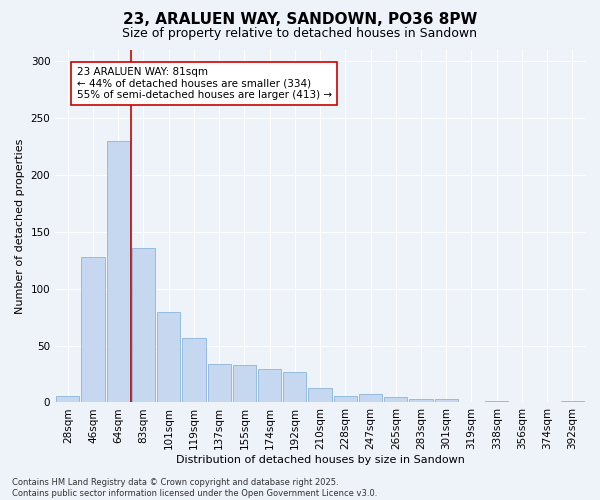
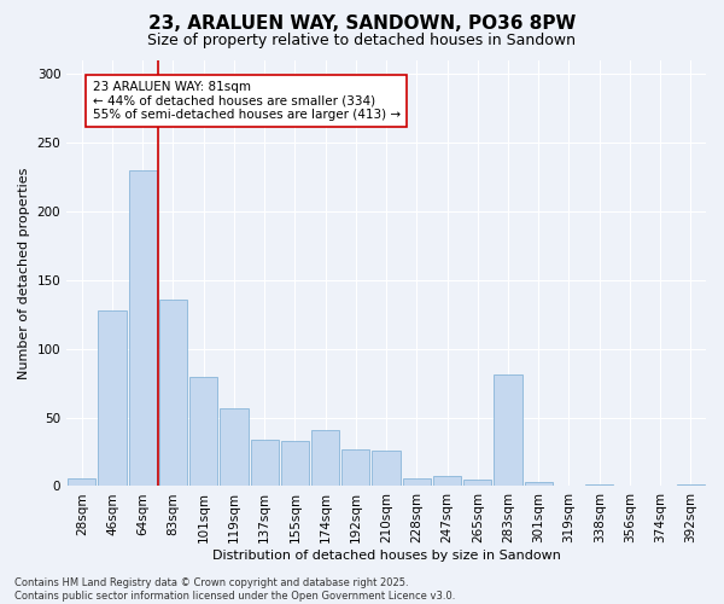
174sqm: 29 -> 41
210sqm: 13 -> 26
283sqm: 3 -> 81
